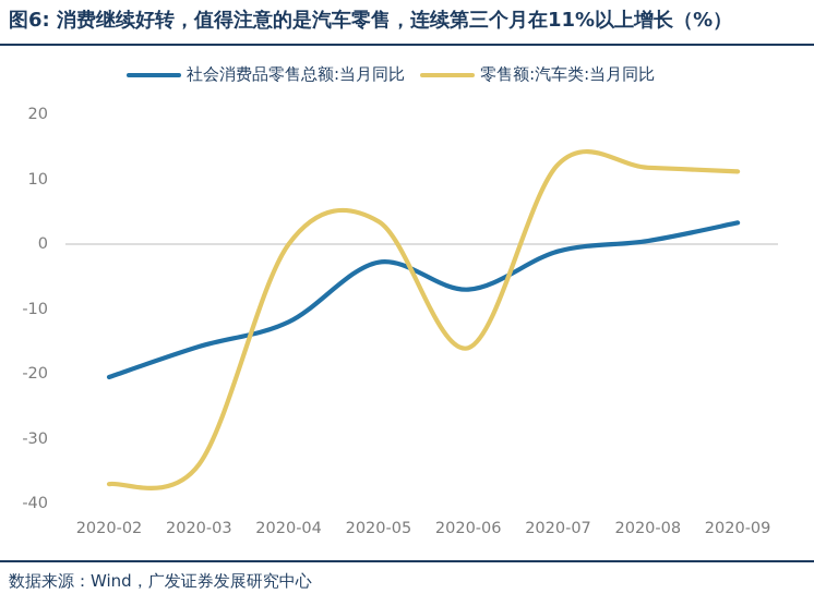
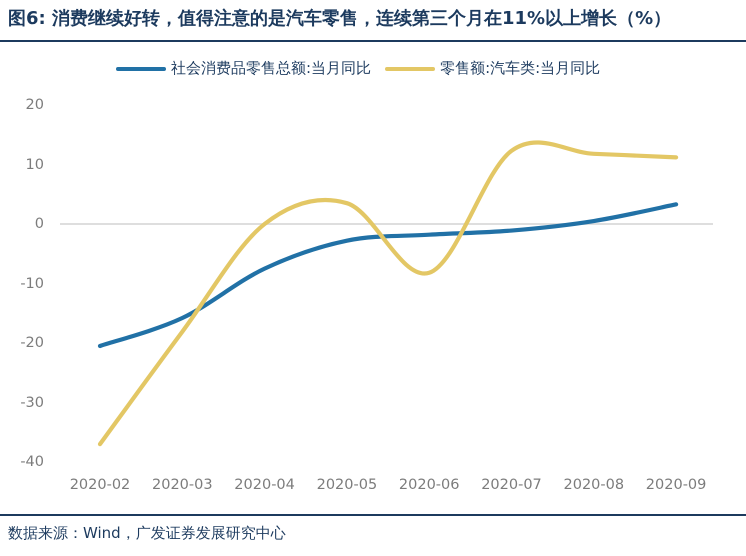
零售额:汽车类:当月同比/2020-03: -34 -> -18
社会消费品零售总额:当月同比/2020-04: -12 -> -8
社会消费品零售总额:当月同比/2020-06: -7 -> -2
零售额:汽车类:当月同比/2020-06: -16 -> -8
